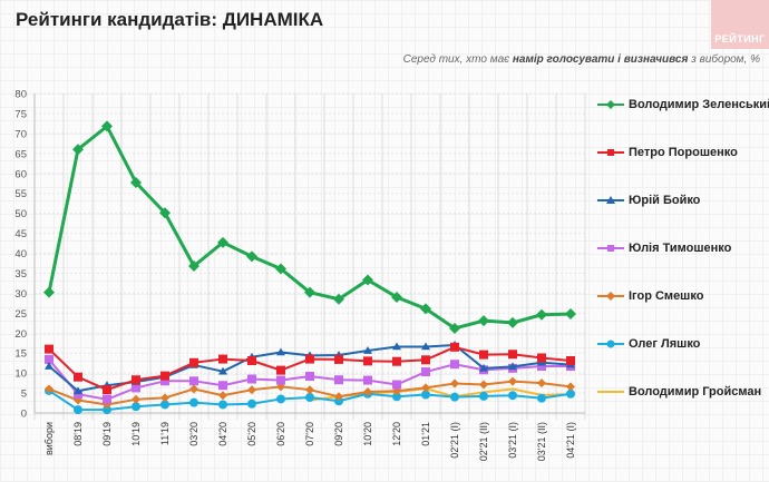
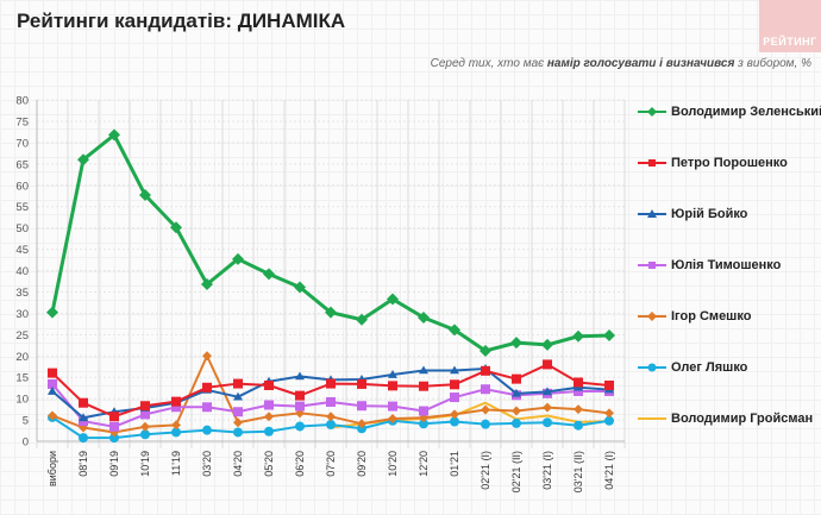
Ігор Смешко/03'20: 6 -> 20
Володимир Гройсман/02'21 (I): 4 -> 9
Петро Порошенко/03'21 (I): 15 -> 18
